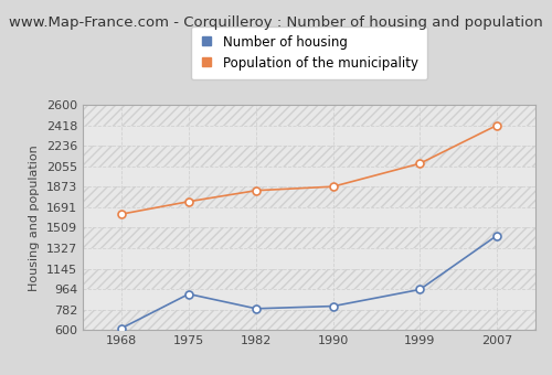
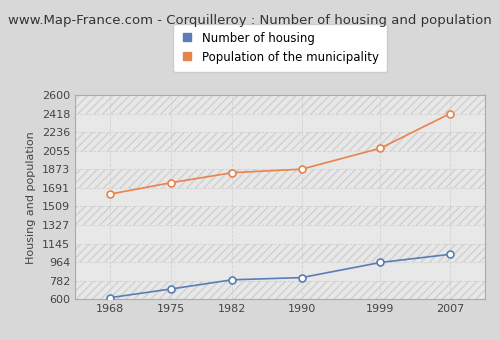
Number of housing/1975: 920 -> 700
Number of housing/2007: 1440 -> 1040
